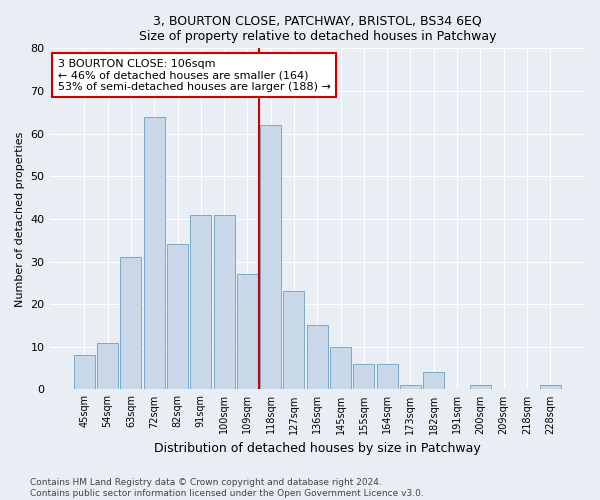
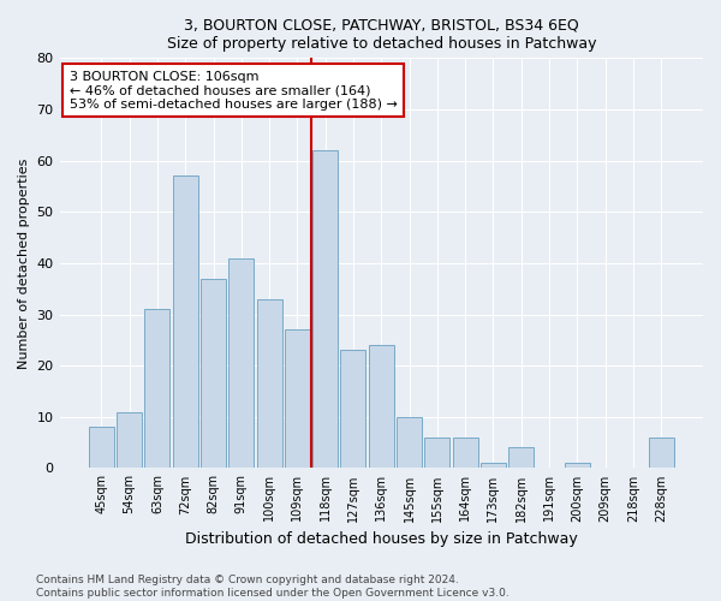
72sqm: 64 -> 57
82sqm: 34 -> 37
100sqm: 41 -> 33
136sqm: 15 -> 24
228sqm: 1 -> 6
